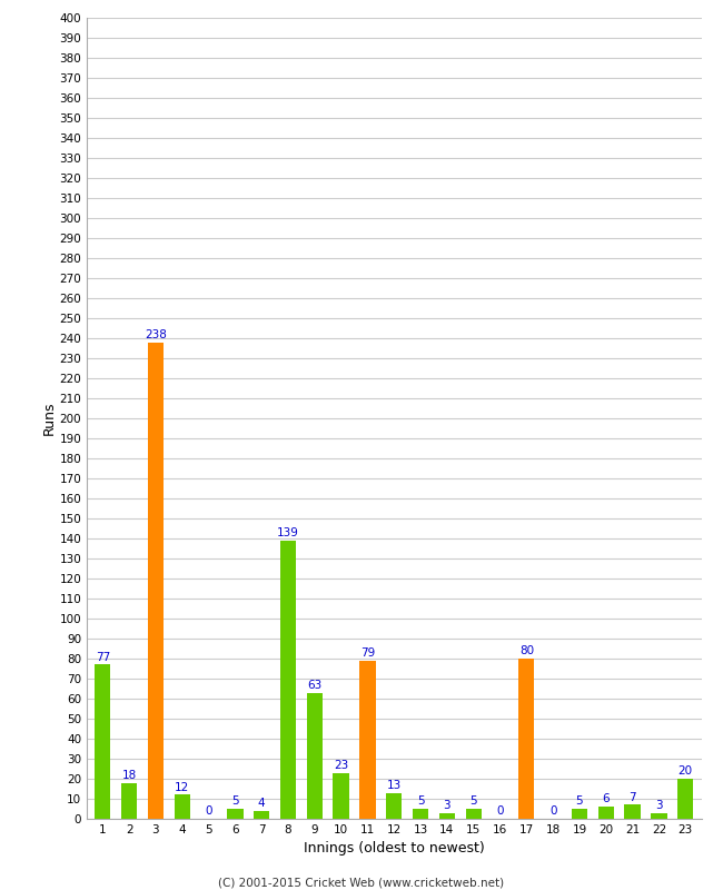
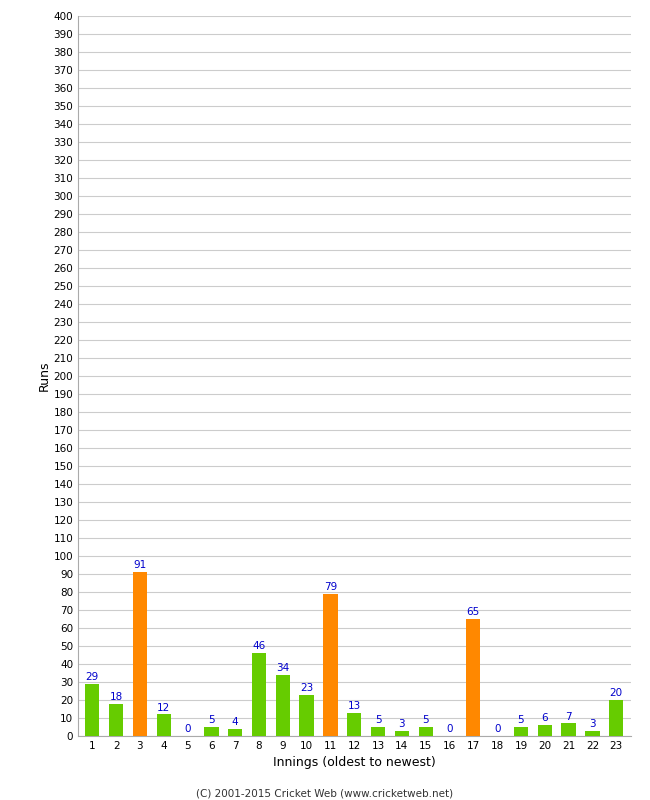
1: 77 -> 29
3: 238 -> 91
8: 139 -> 46
9: 63 -> 34
17: 80 -> 65
